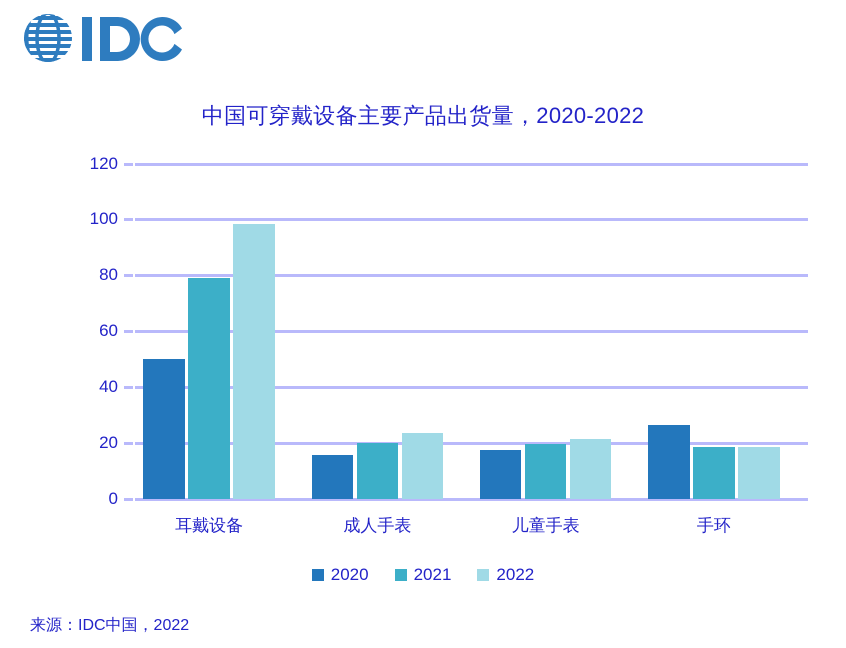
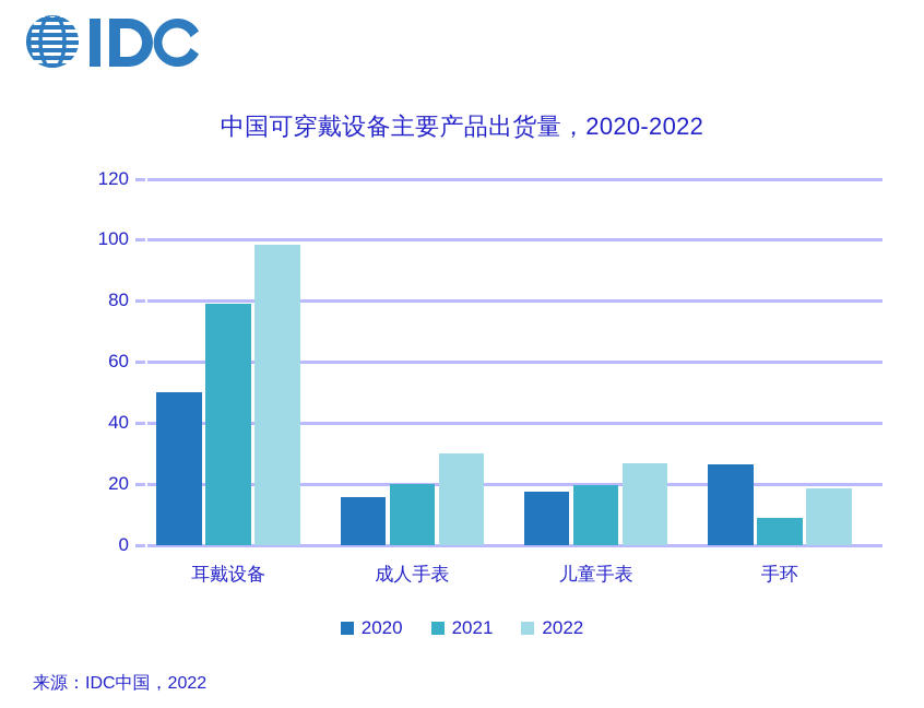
2022/成人手表: 24 -> 30
2022/儿童手表: 22 -> 27
2021/手环: 19 -> 9
